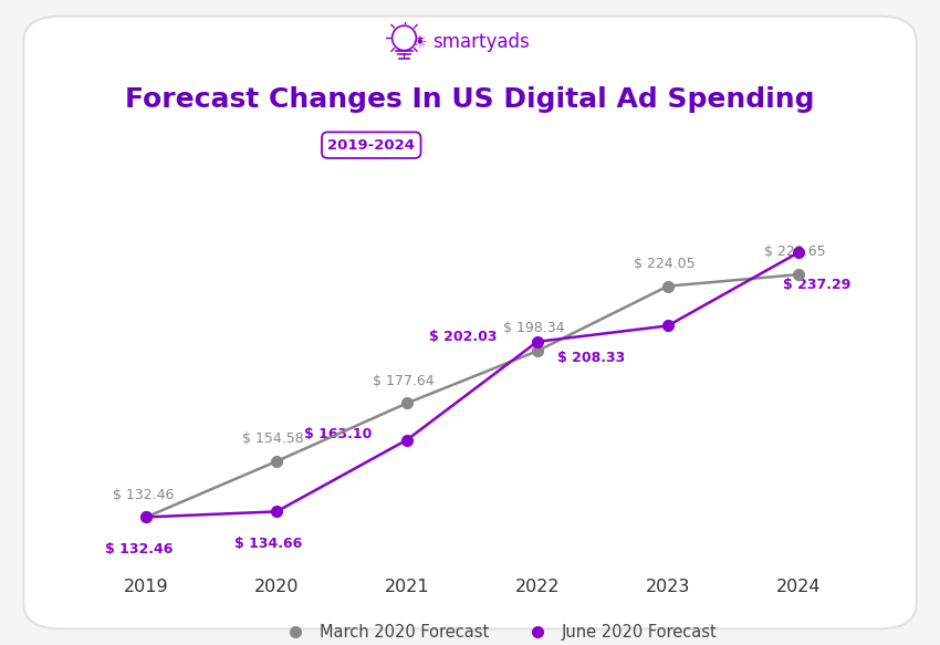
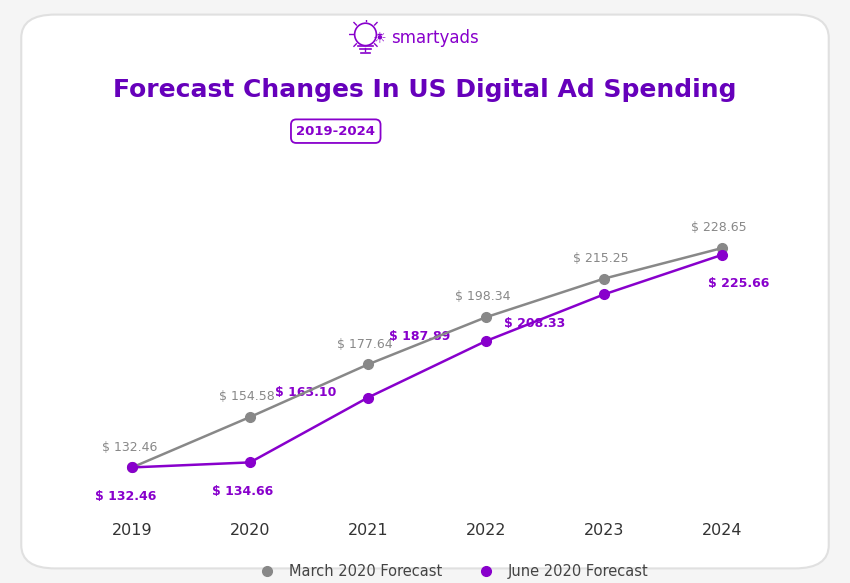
June 2020 Forecast/2022: 202.03 -> 187.89
March 2020 Forecast/2023: 224.05 -> 215.25
June 2020 Forecast/2024: 237.29 -> 225.66
